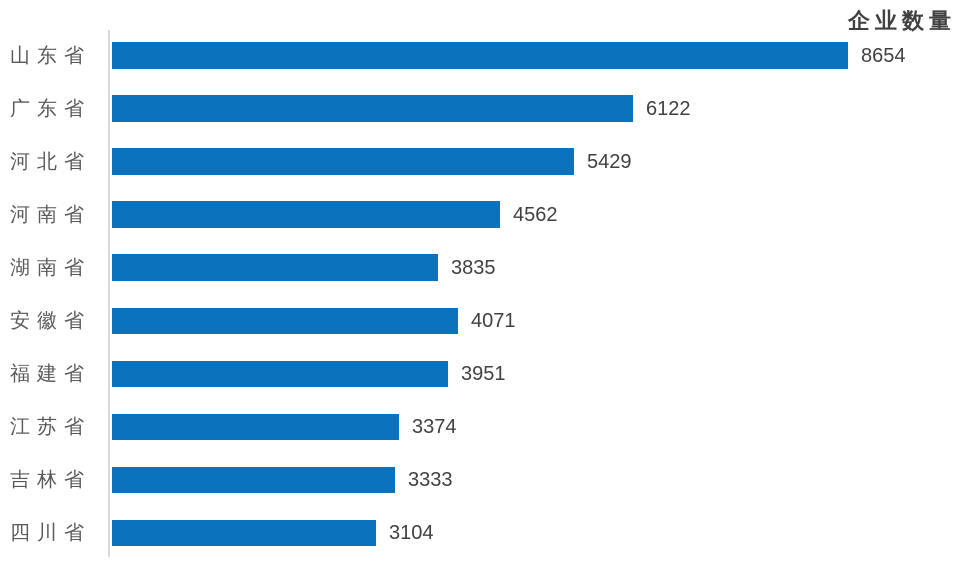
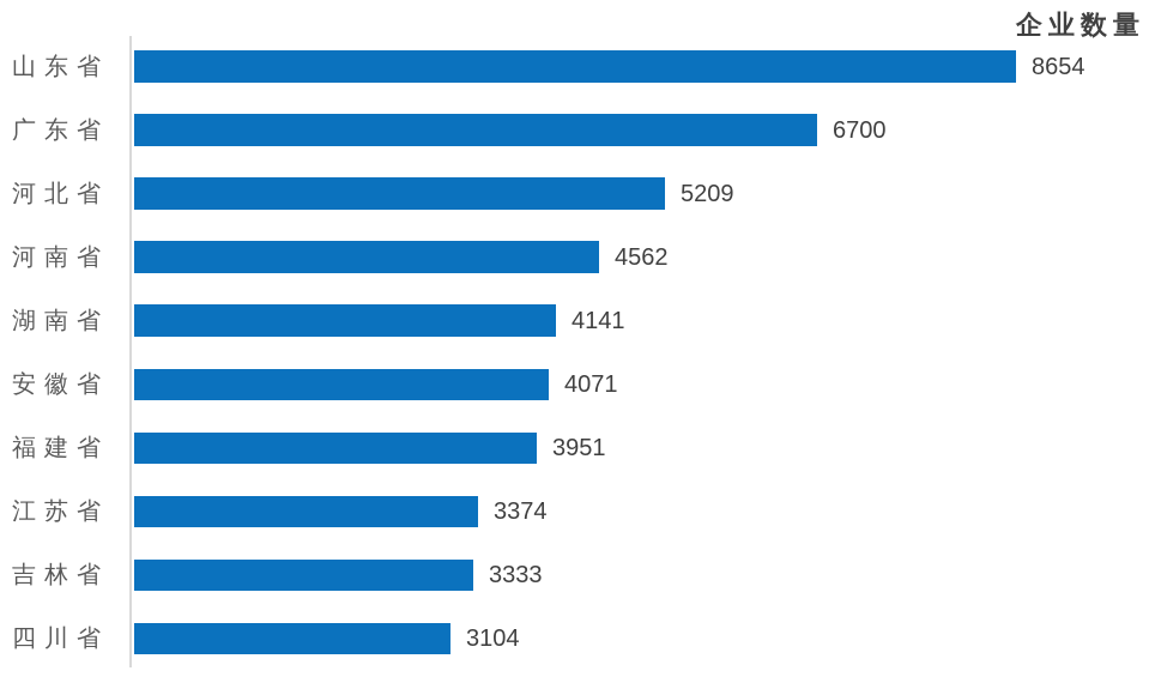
广东省: 6122 -> 6700
河北省: 5429 -> 5209
湖南省: 3835 -> 4141
